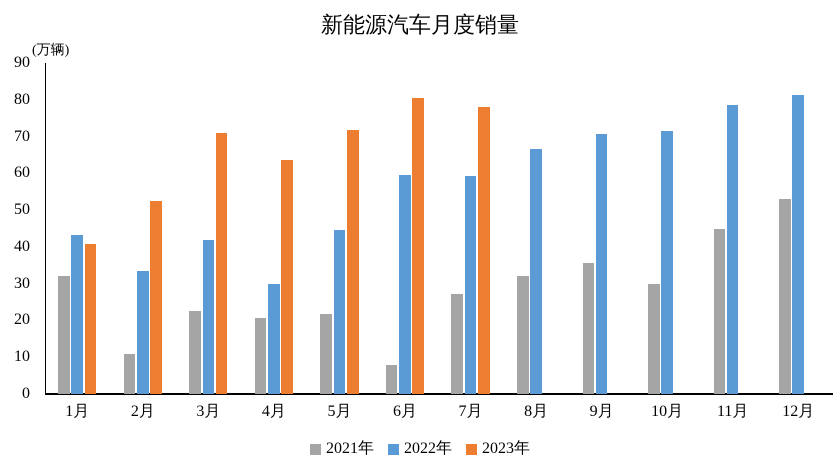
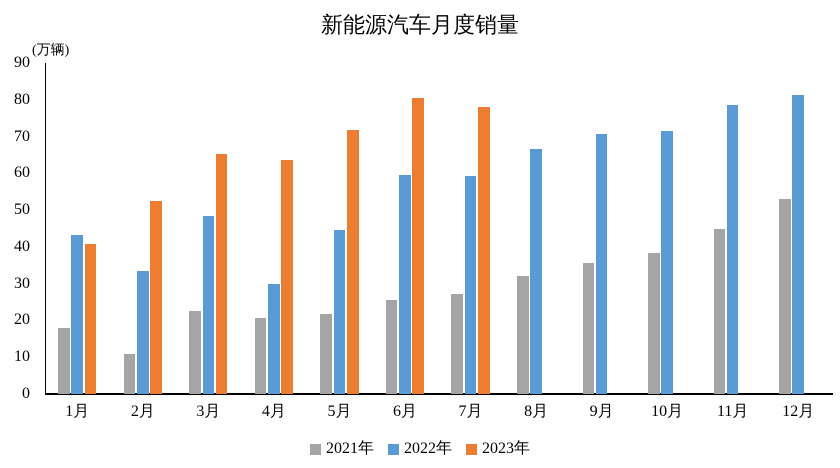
2021年/1月: 32 -> 18
2022年/3月: 42 -> 48
2023年/3月: 71 -> 65
2021年/6月: 8 -> 26
2021年/10月: 30 -> 38
